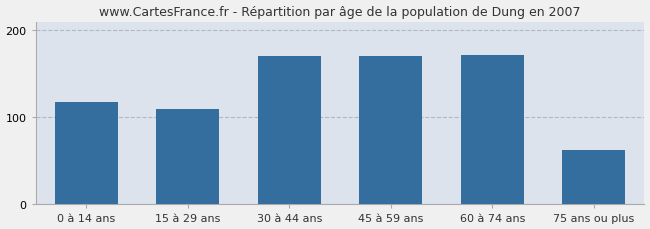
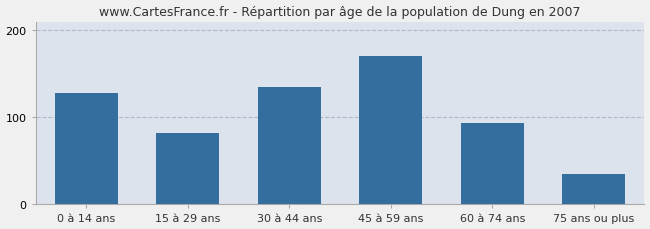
0 à 14 ans: 118 -> 128
15 à 29 ans: 110 -> 82
30 à 44 ans: 170 -> 135
60 à 74 ans: 172 -> 93
75 ans ou plus: 62 -> 35
